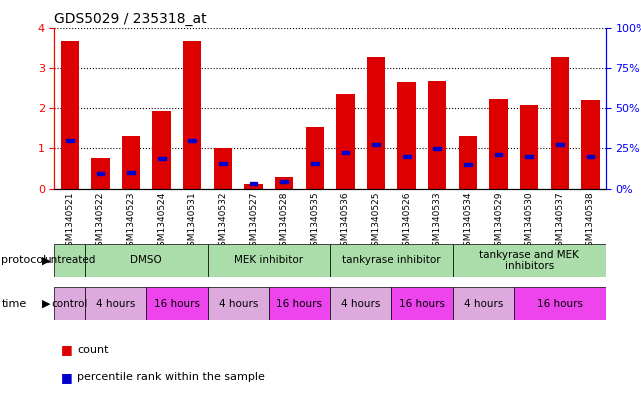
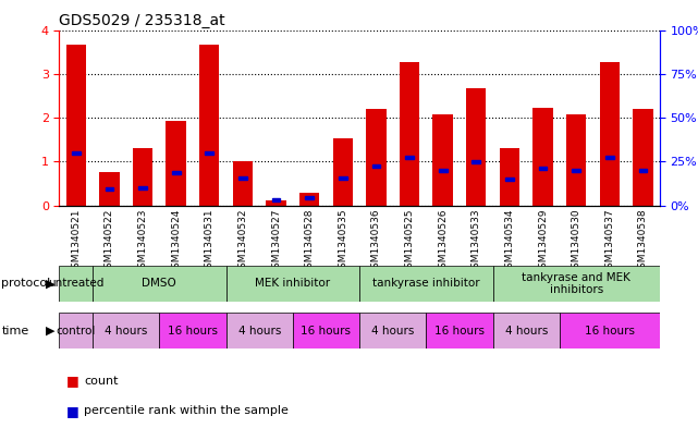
GSM1340536: 2.35 -> 2.20
GSM1340526: 2.65 -> 2.07
